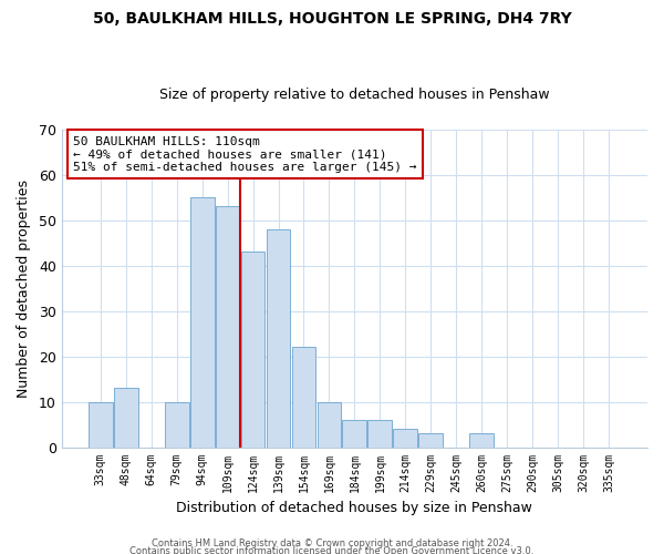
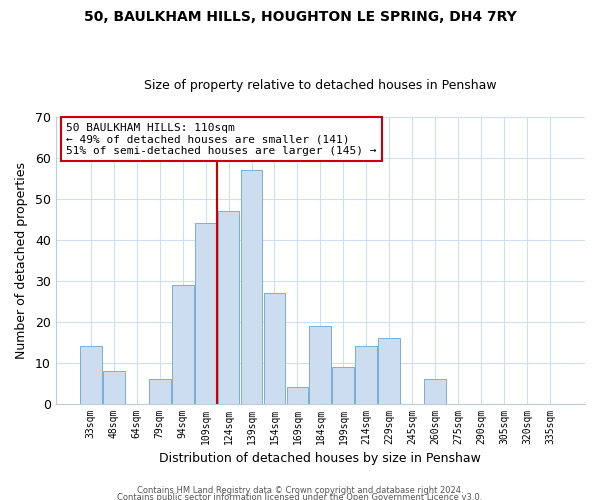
33sqm: 10 -> 14
48sqm: 13 -> 8
79sqm: 10 -> 6
94sqm: 55 -> 29
109sqm: 53 -> 44
124sqm: 43 -> 47
139sqm: 48 -> 57
154sqm: 22 -> 27
169sqm: 10 -> 4
184sqm: 6 -> 19
199sqm: 6 -> 9
214sqm: 4 -> 14
229sqm: 3 -> 16
260sqm: 3 -> 6
